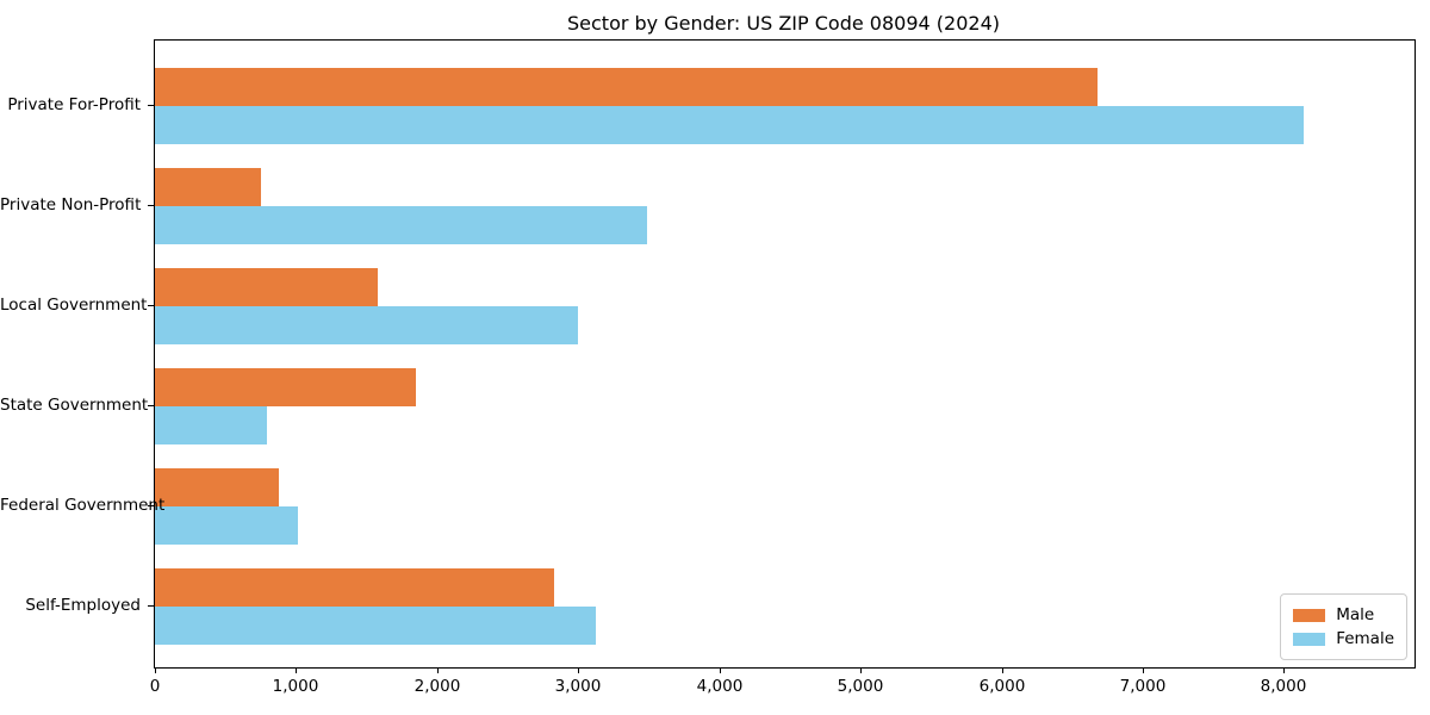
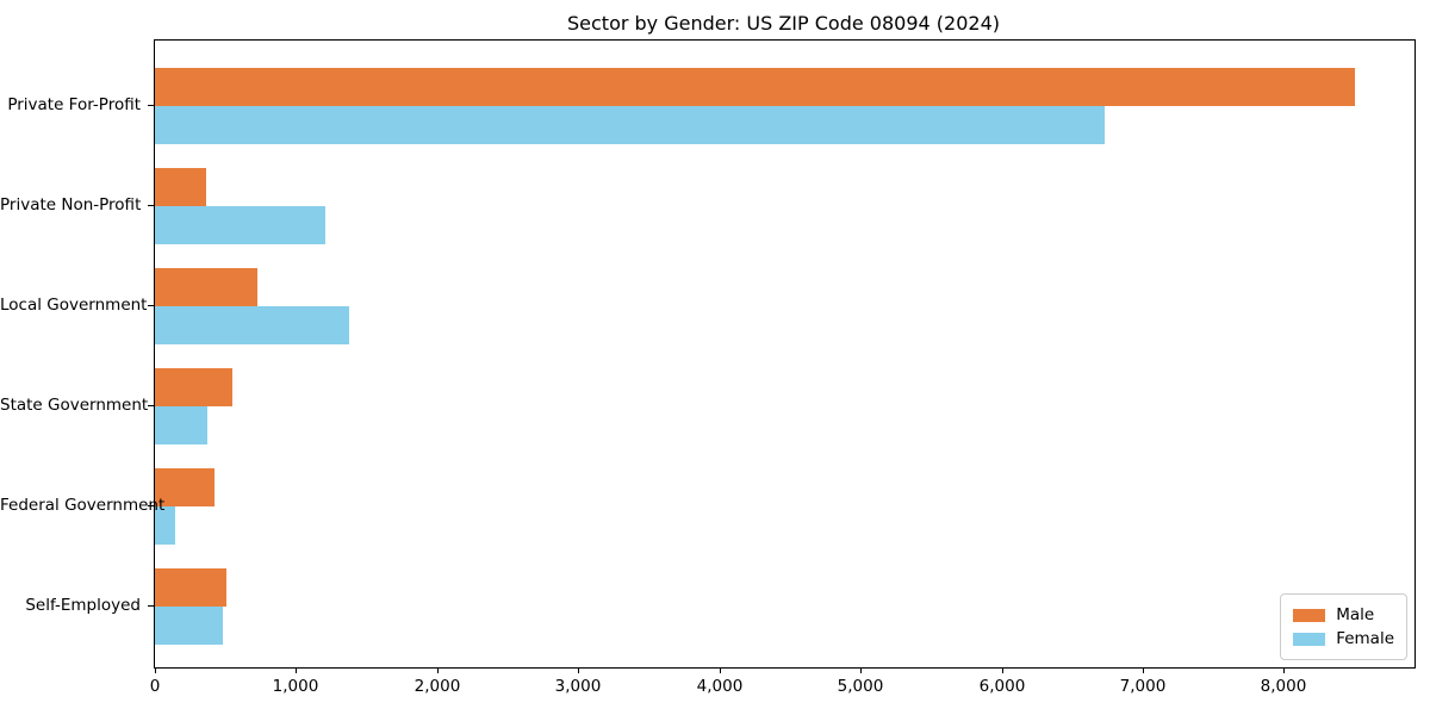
Male/Private For-Profit: 6680 -> 8500
Female/Private For-Profit: 8140 -> 6730
Male/Private Non-Profit: 750 -> 360
Female/Private Non-Profit: 3490 -> 1210
Male/Local Government: 1580 -> 730
Female/Local Government: 3000 -> 1380
Male/State Government: 1850 -> 550
Female/State Government: 790 -> 370
Male/Federal Government: 880 -> 420
Female/Federal Government: 1010 -> 140
Male/Self-Employed: 2830 -> 510
Female/Self-Employed: 3120 -> 480
